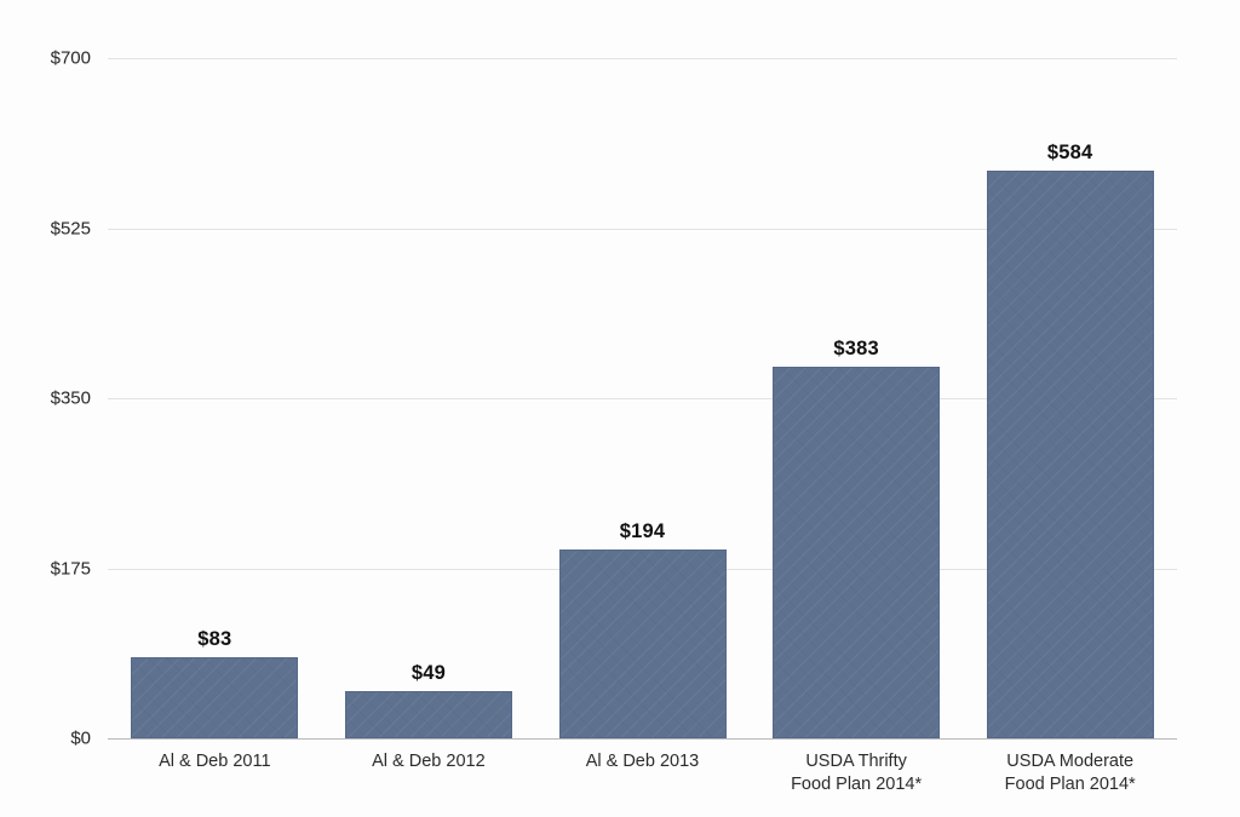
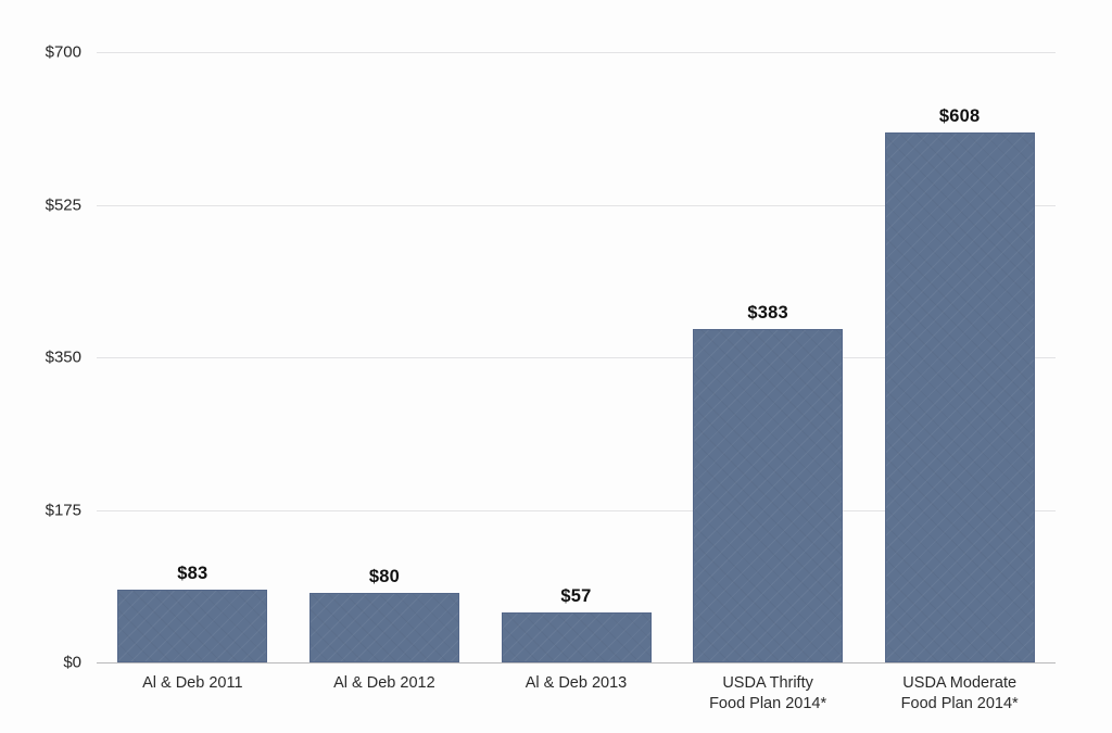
Al & Deb 2012: $49 -> $80
Al & Deb 2013: $194 -> $57
USDA Moderate Food Plan 2014*: $584 -> $608
